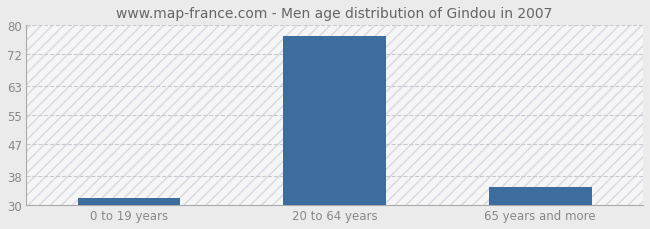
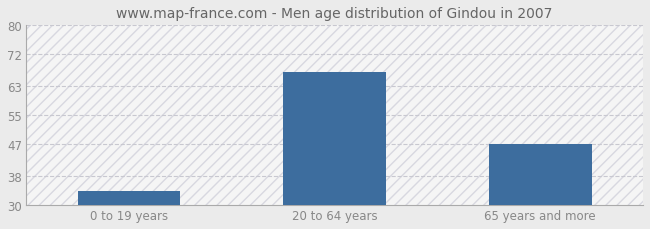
0 to 19 years: 32 -> 34
20 to 64 years: 77 -> 67
65 years and more: 35 -> 47
